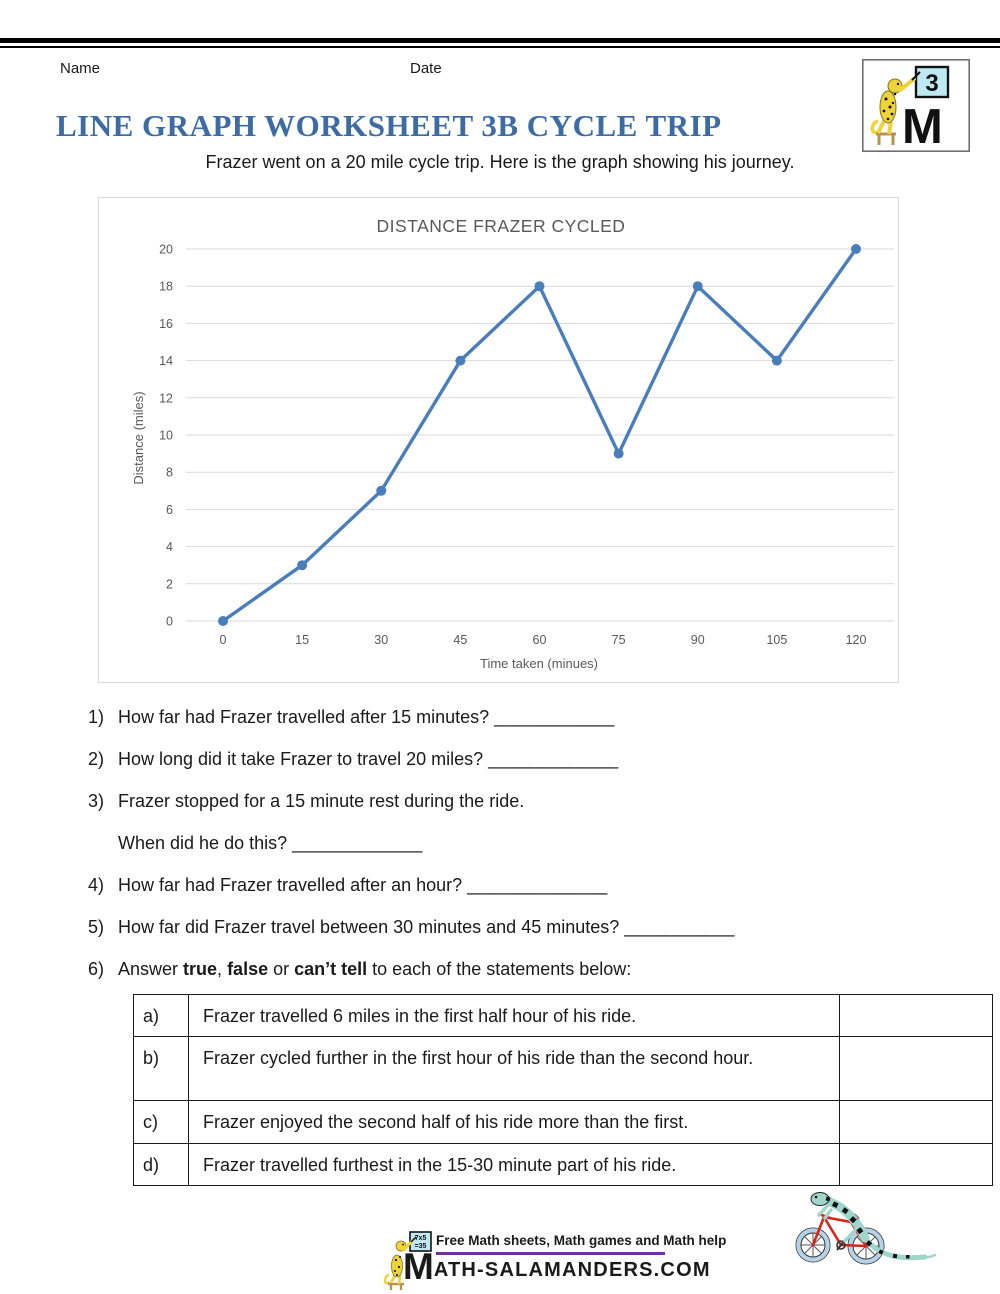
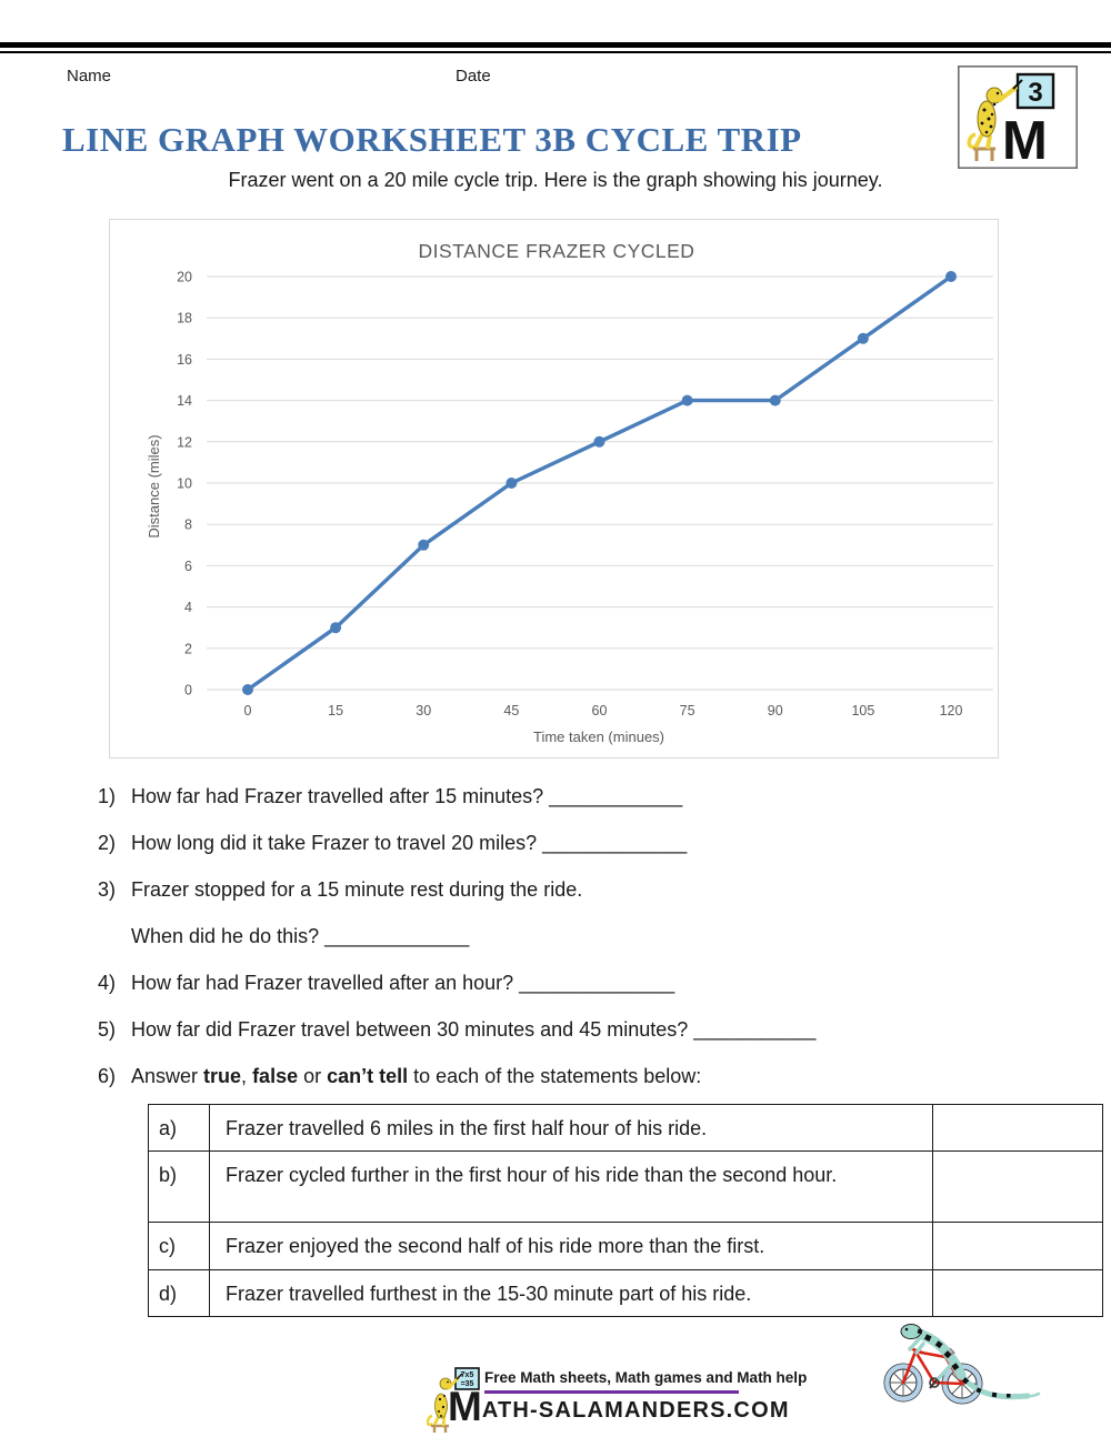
45: 14 -> 10
60: 18 -> 12
75: 9 -> 14
90: 18 -> 14
105: 14 -> 17
